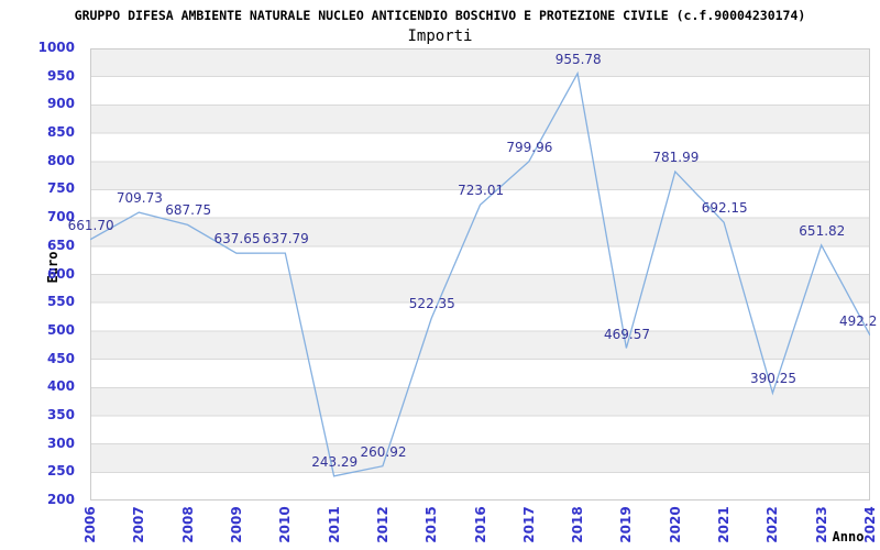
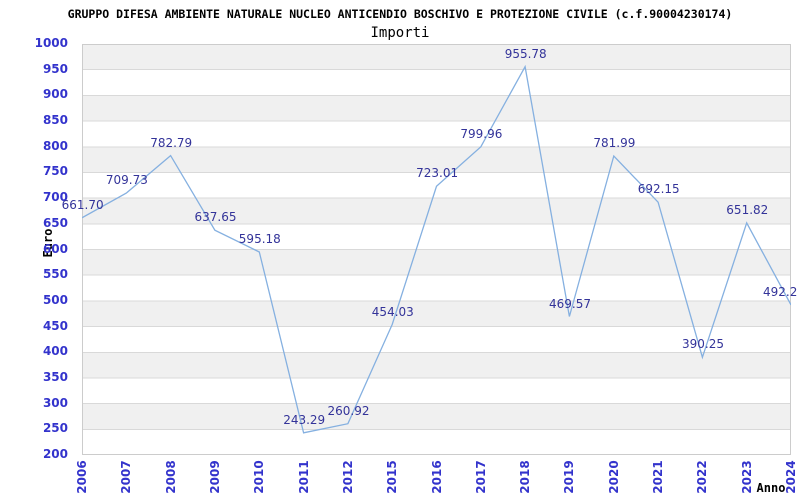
2008: 687.75 -> 782.79
2010: 637.79 -> 595.18
2015: 522.35 -> 454.03
